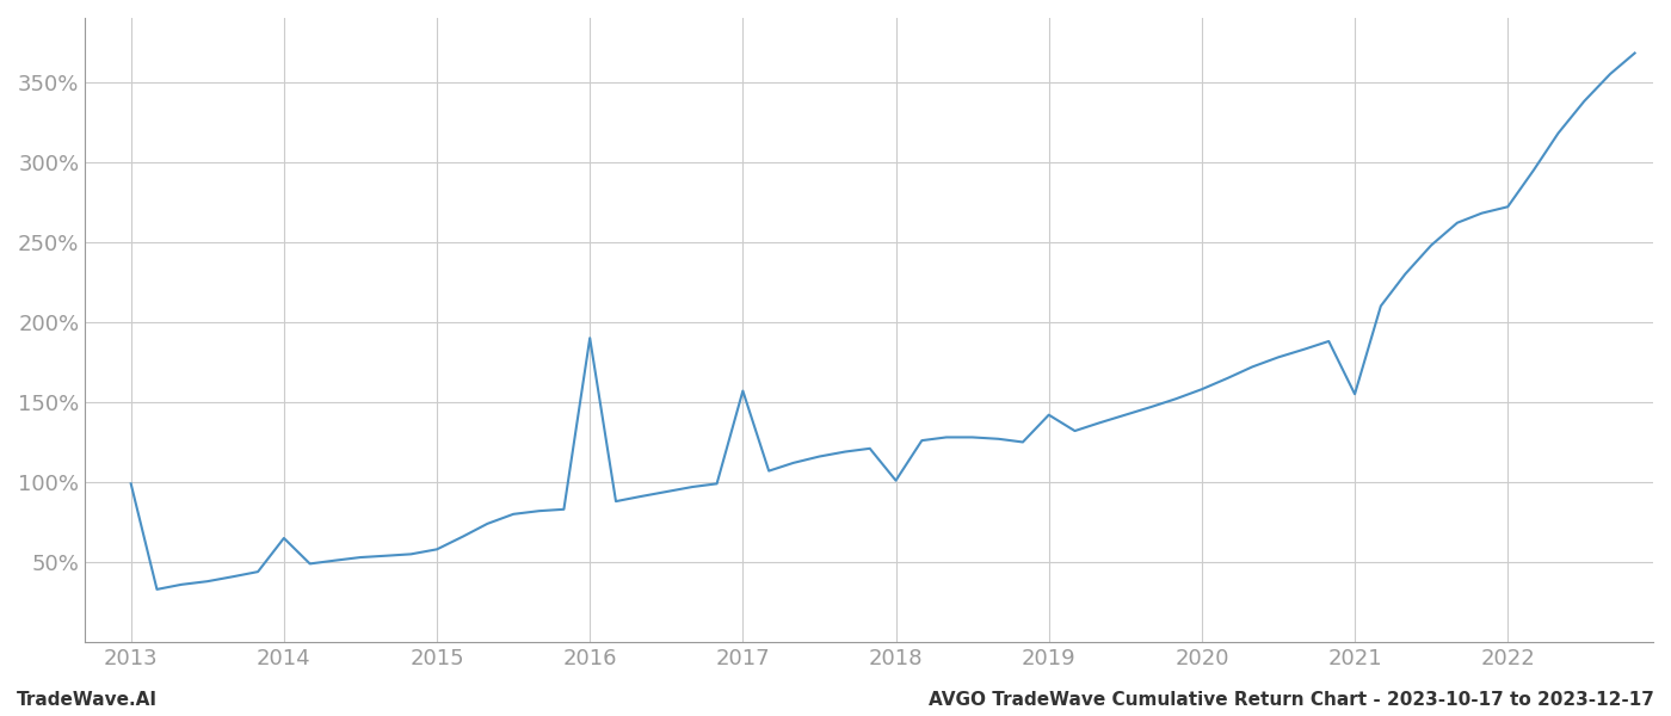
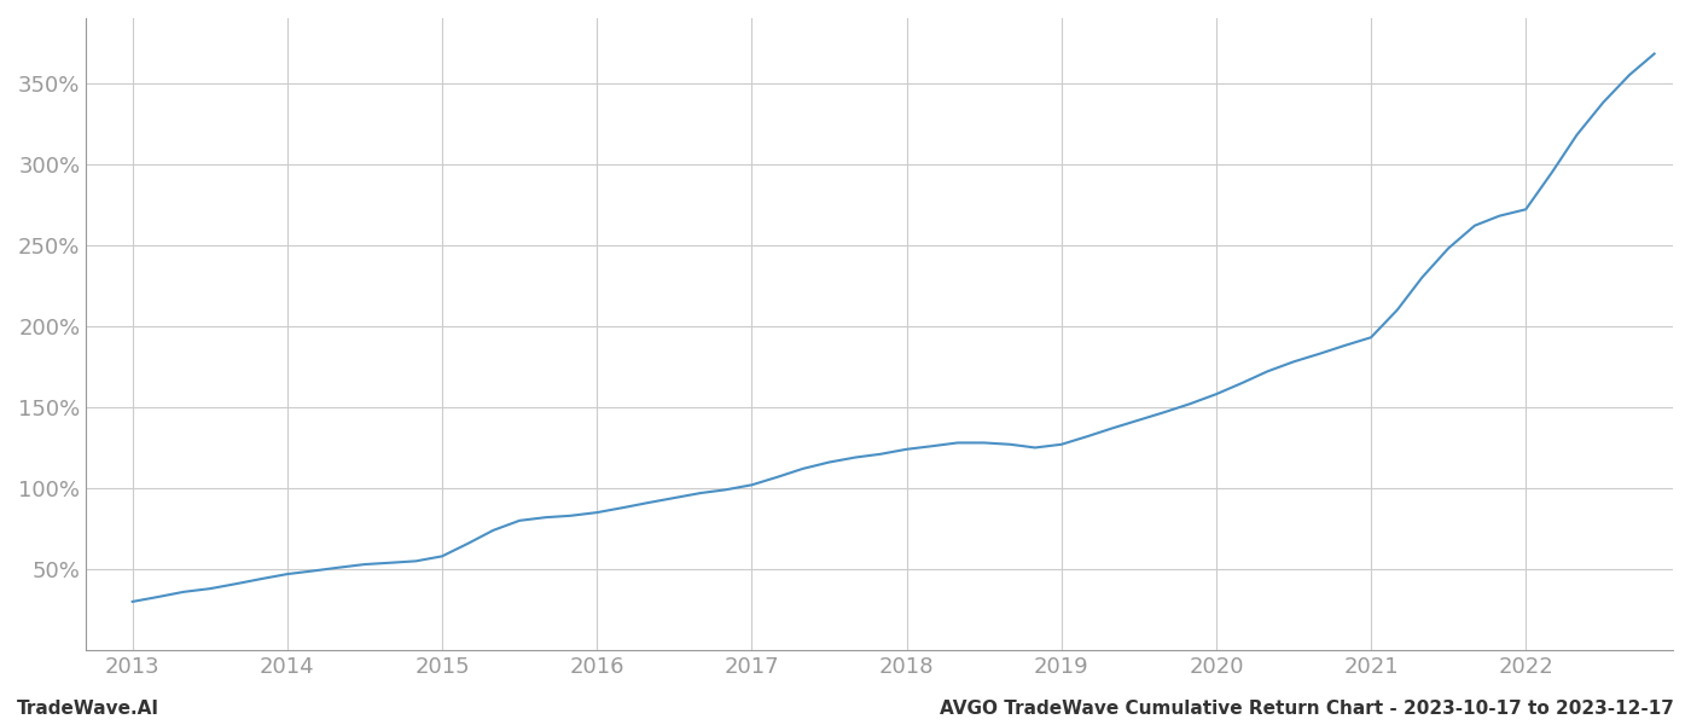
2013: 99% -> 30%
2014: 65% -> 47%
2016: 190% -> 85%
2017: 157% -> 102%
2018: 101% -> 124%
2019: 142% -> 127%
2021: 155% -> 193%
